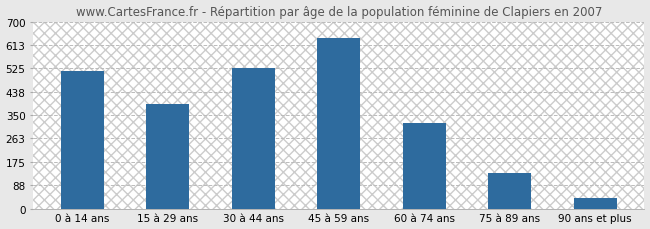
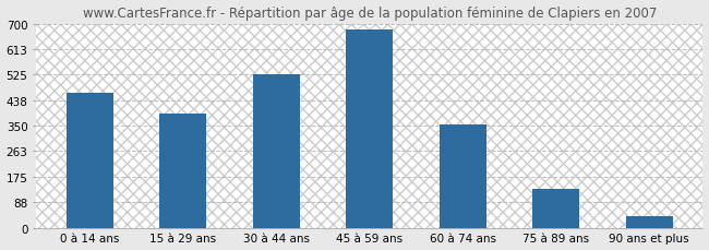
0 à 14 ans: 515 -> 463
45 à 59 ans: 640 -> 681
60 à 74 ans: 320 -> 355
